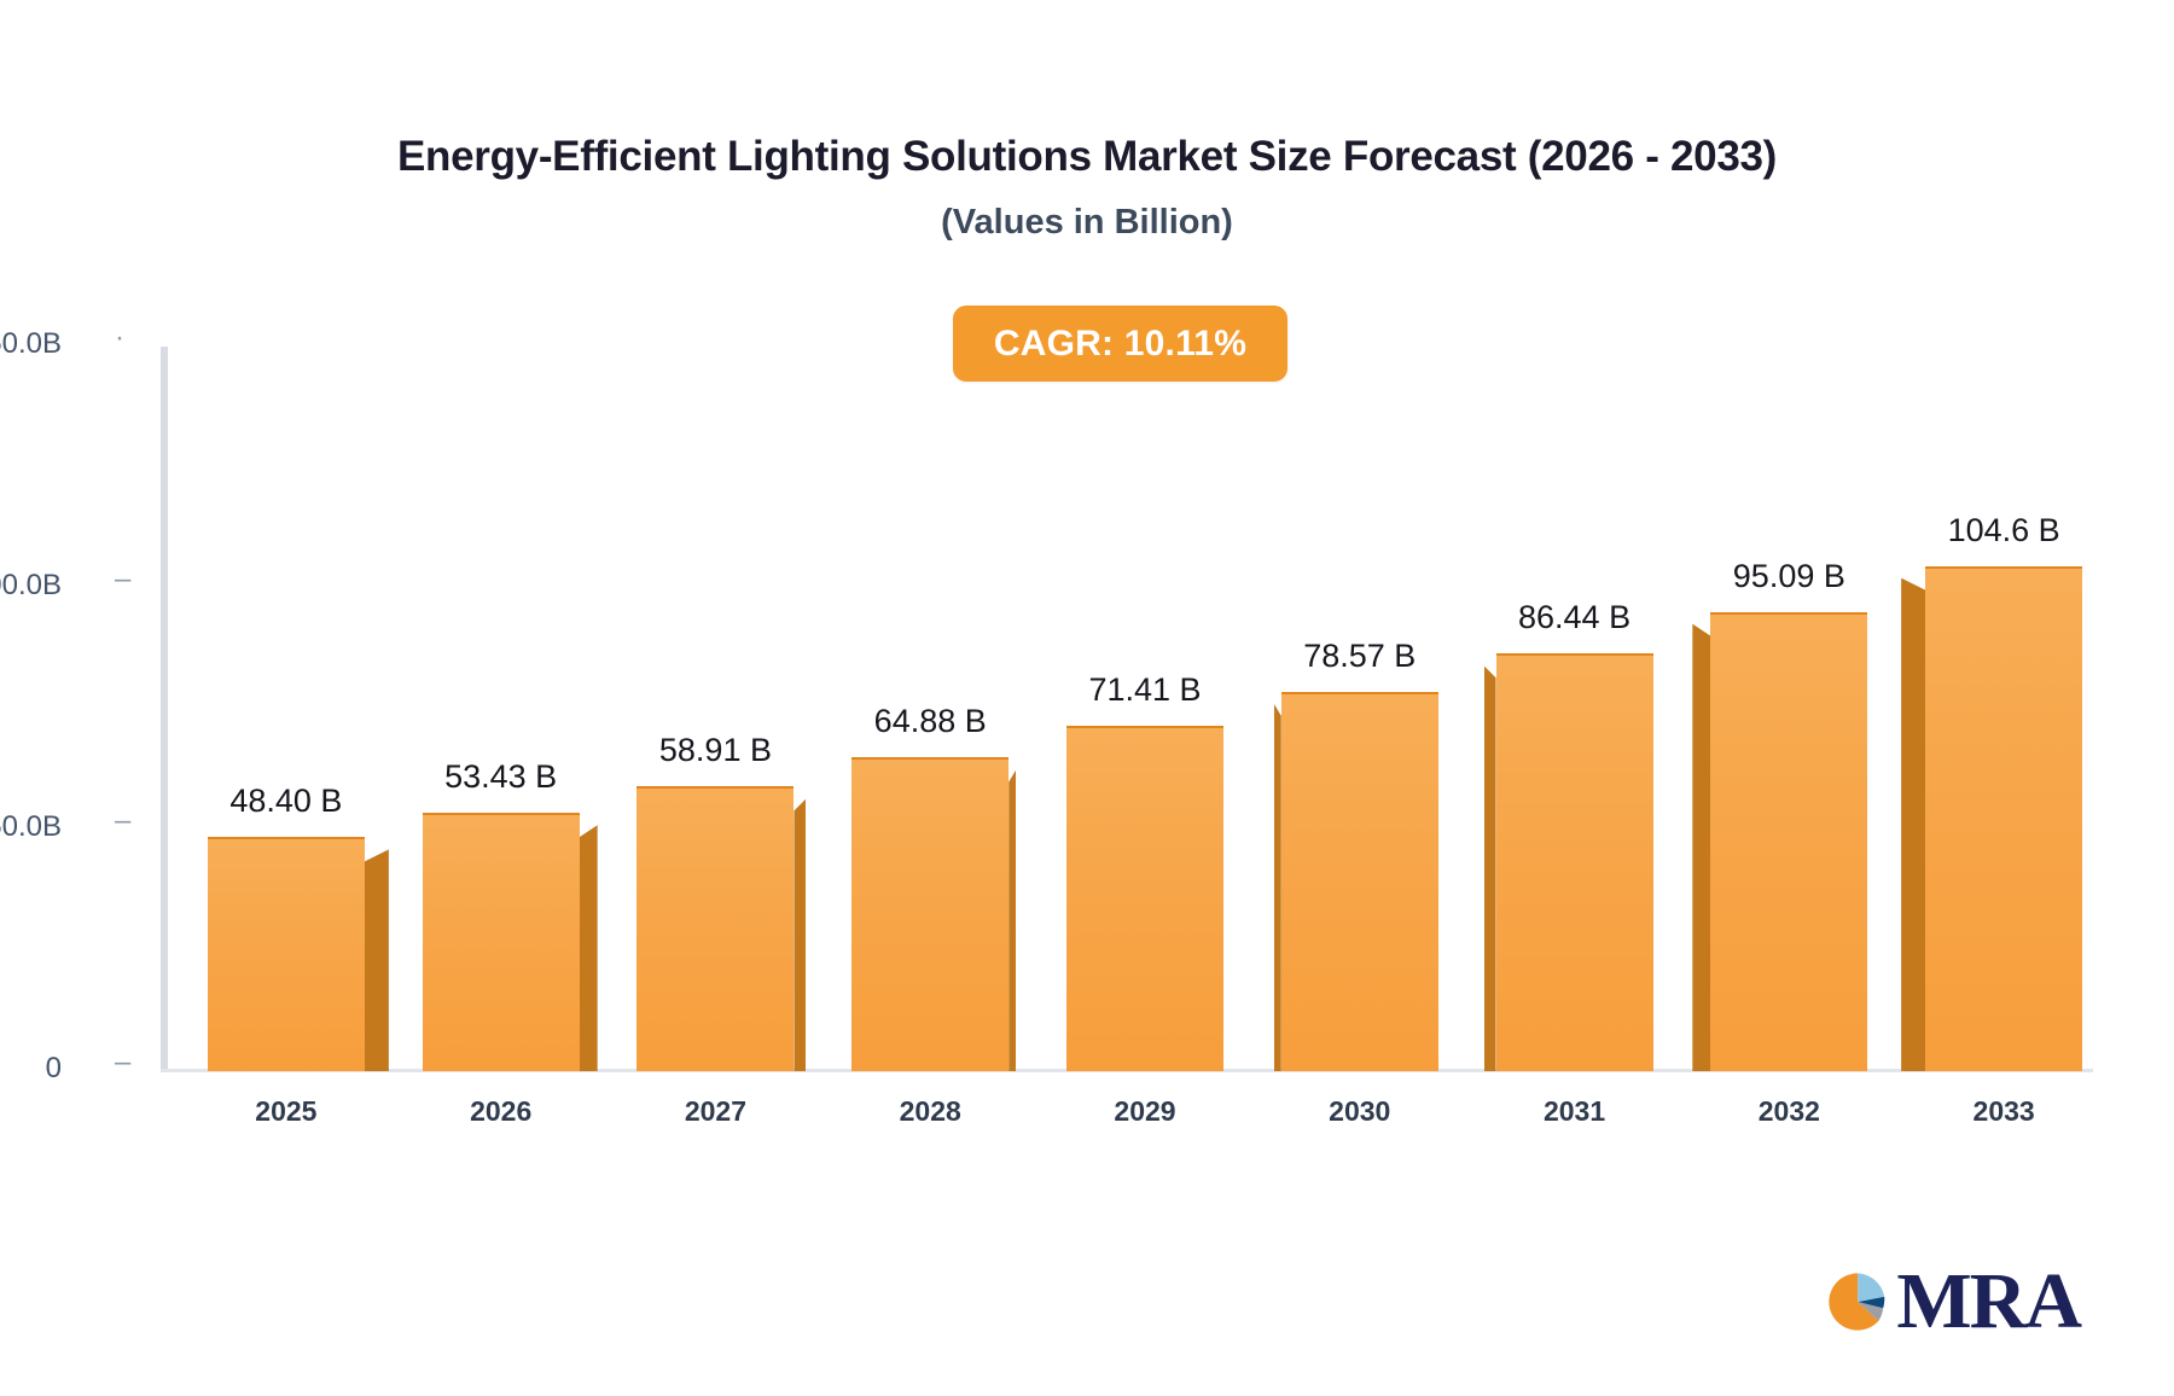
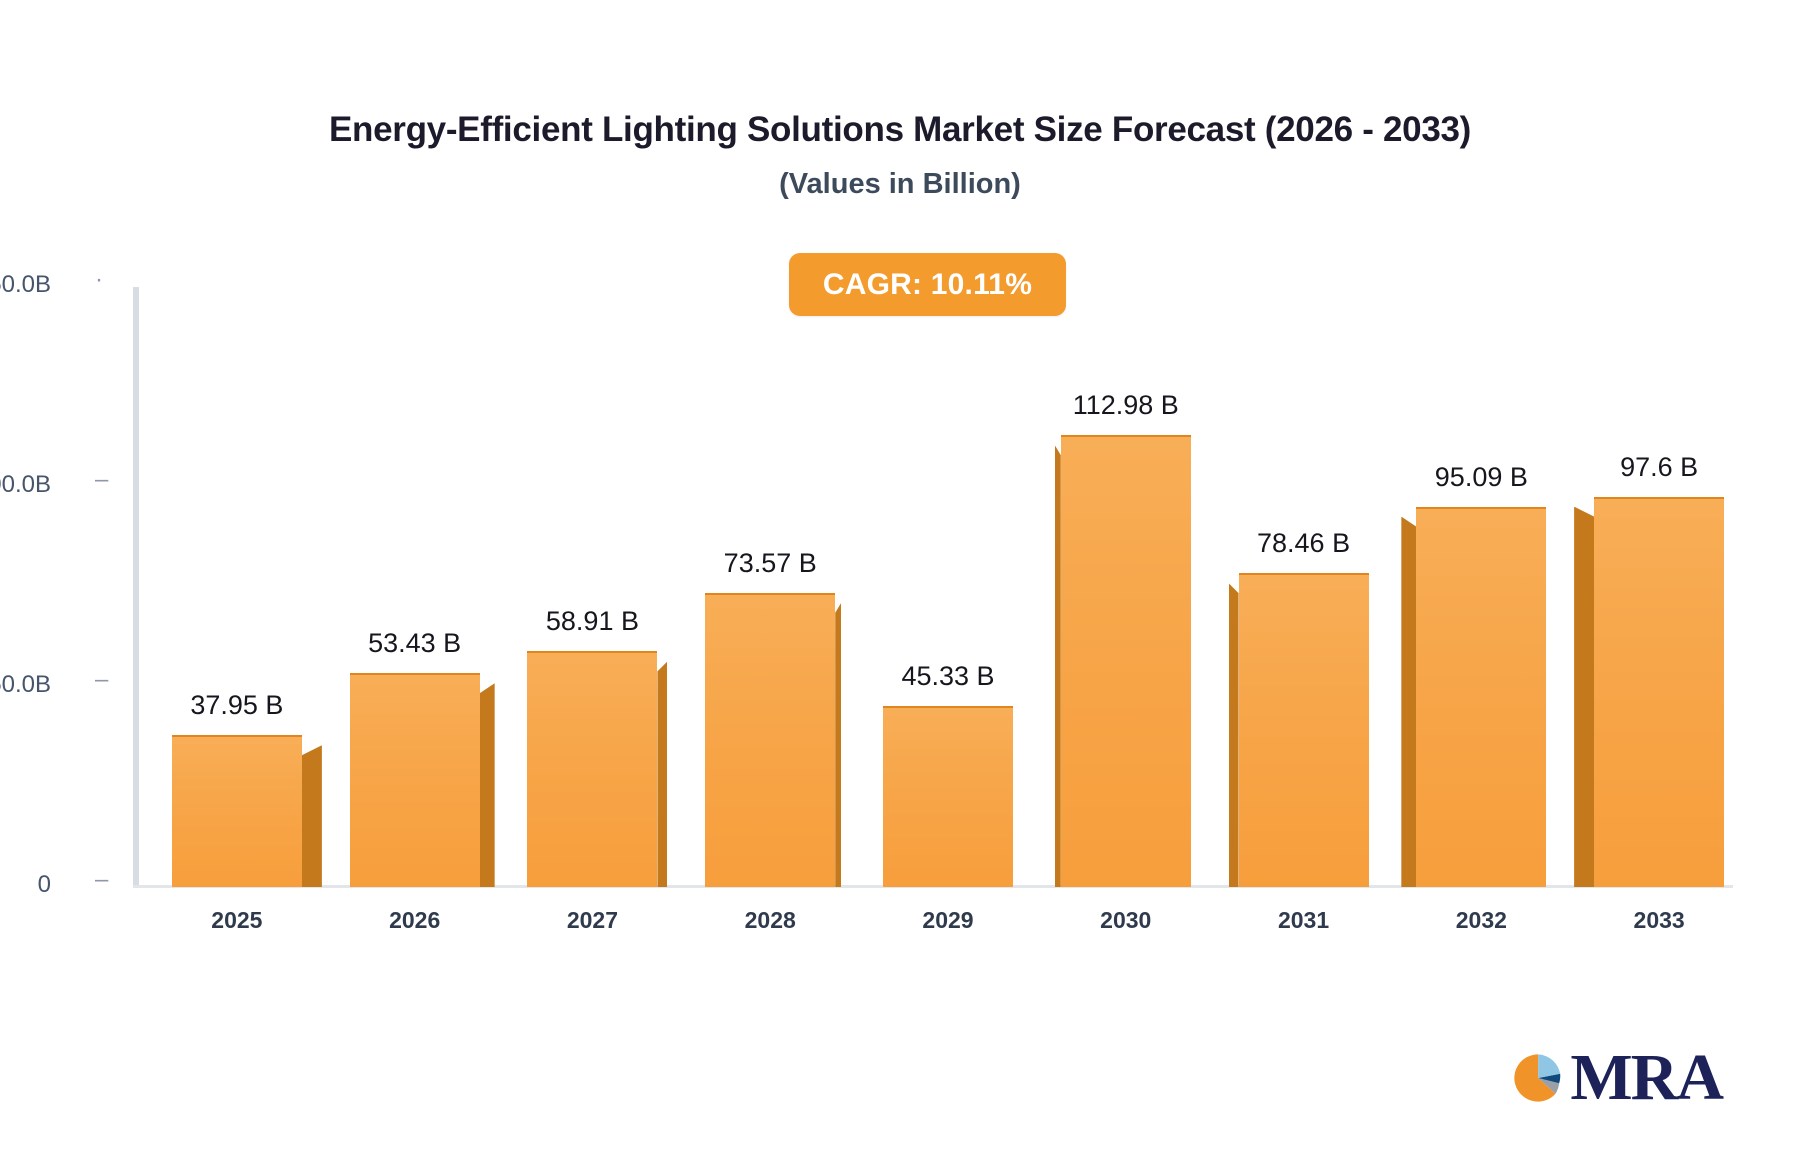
2025: 48.40 -> 37.95
2028: 64.88 -> 73.57
2029: 71.41 -> 45.33
2030: 78.57 -> 112.98
2031: 86.44 -> 78.46
2033: 104.6 -> 97.6
